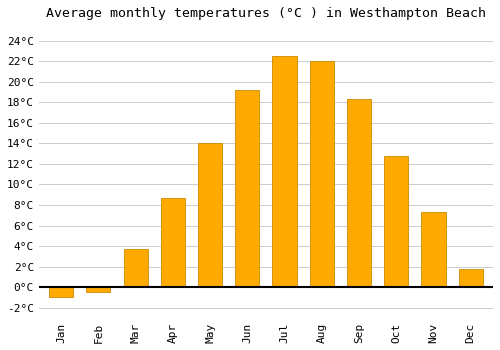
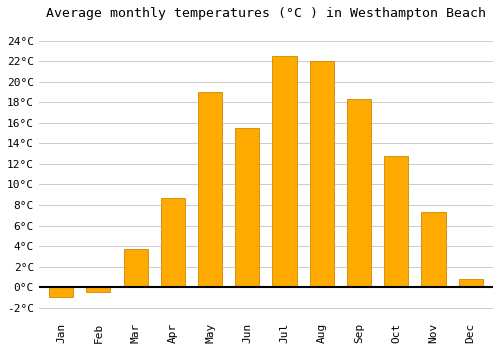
May: 14.0°C -> 19.0°C
Jun: 19.2°C -> 15.5°C
Dec: 1.8°C -> 0.8°C
